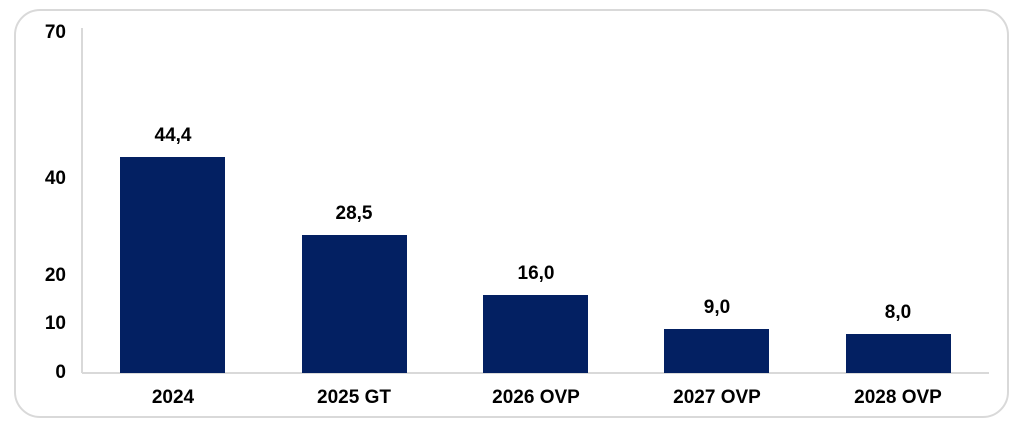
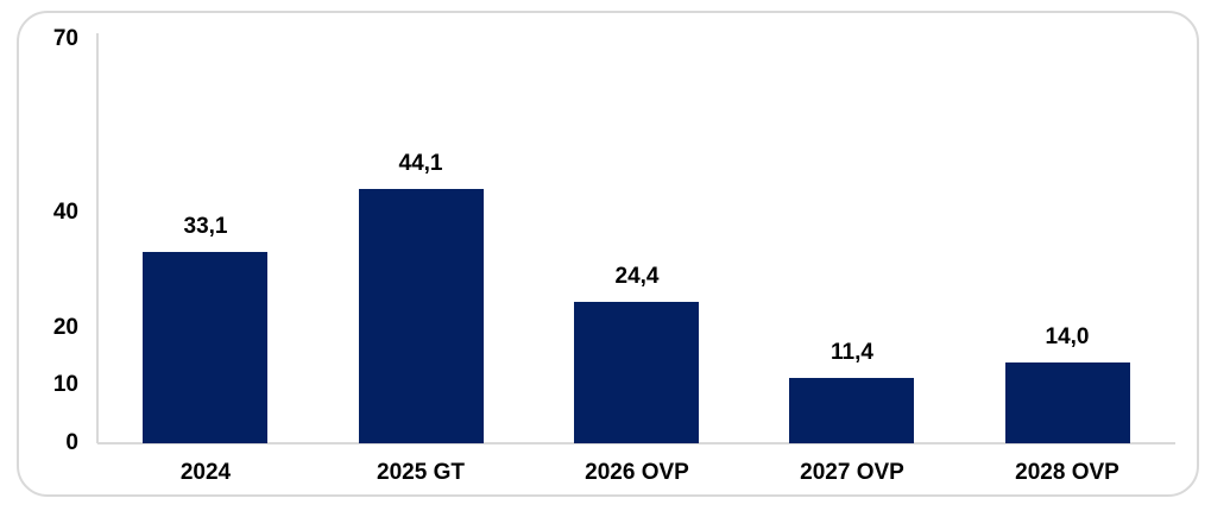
2024: 44,4 -> 33,1
2025 GT: 28,5 -> 44,1
2026 OVP: 16,0 -> 24,4
2027 OVP: 9,0 -> 11,4
2028 OVP: 8,0 -> 14,0
